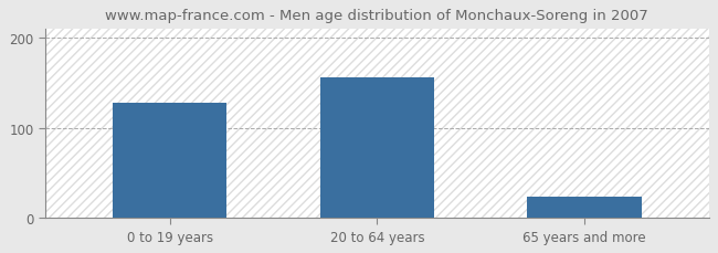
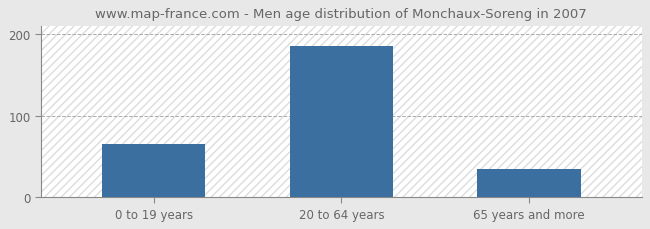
0 to 19 years: 128 -> 65
20 to 64 years: 156 -> 185
65 years and more: 24 -> 35
